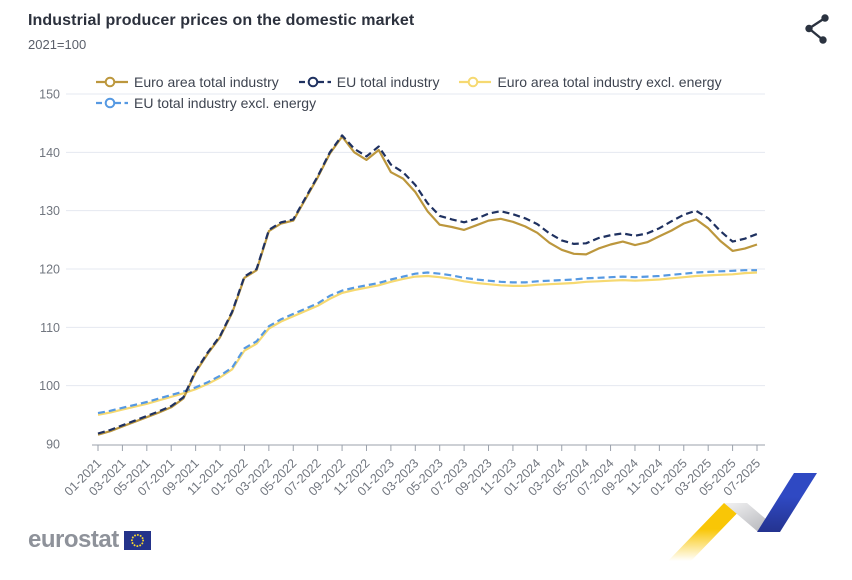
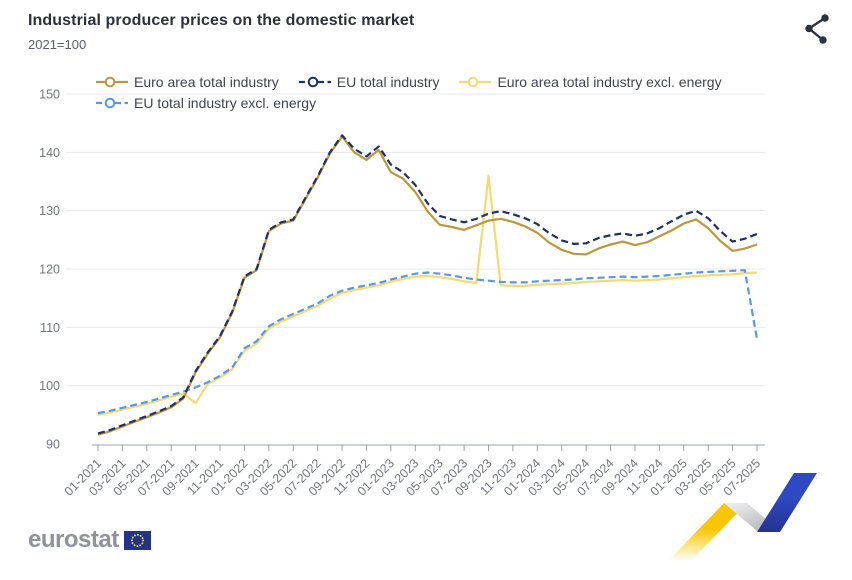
Euro area total industry excl. energy/09-2021: 99 -> 97
Euro area total industry excl. energy/09-2023: 117 -> 136
EU total industry excl. energy/07-2025: 120 -> 108
